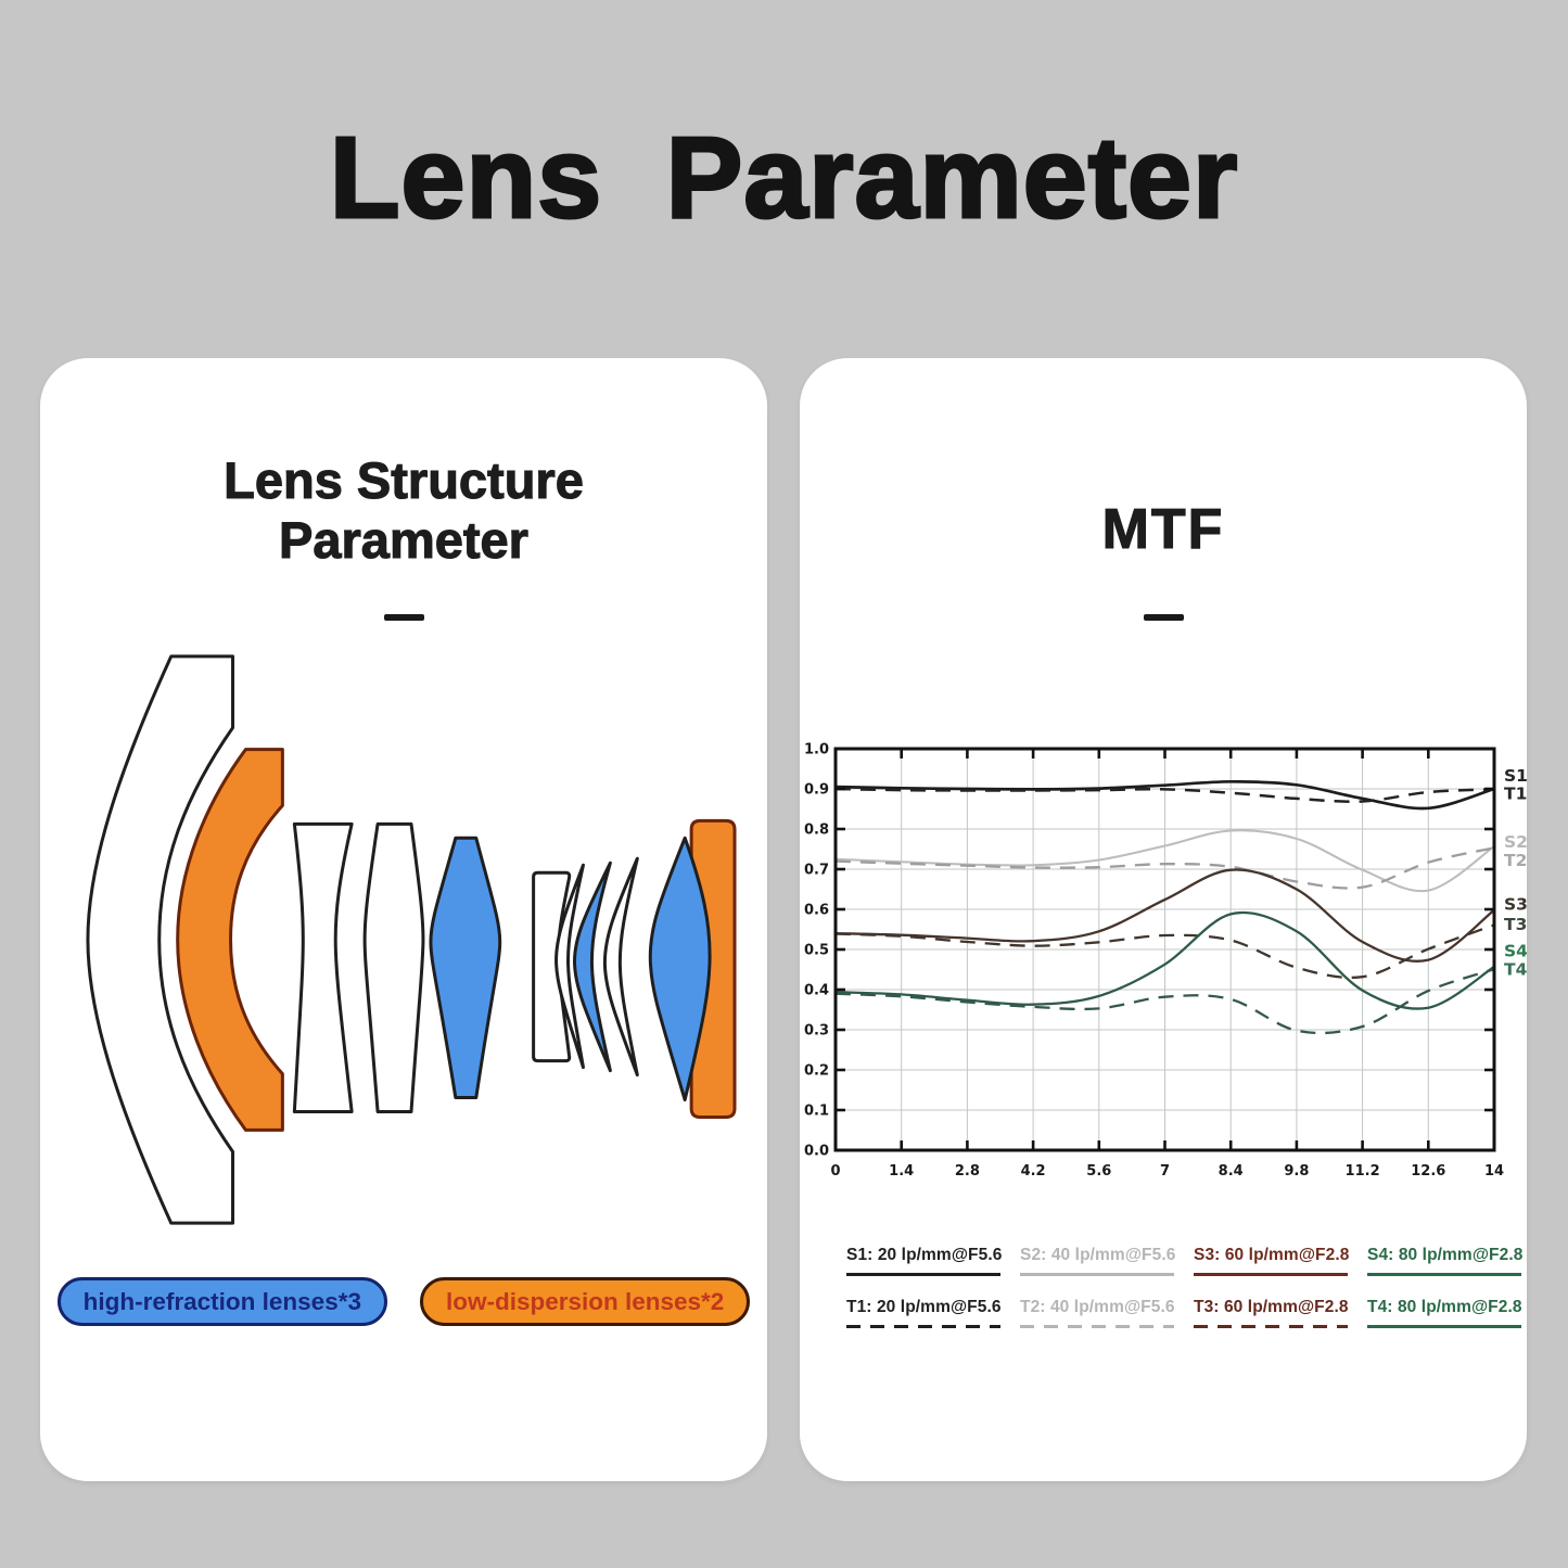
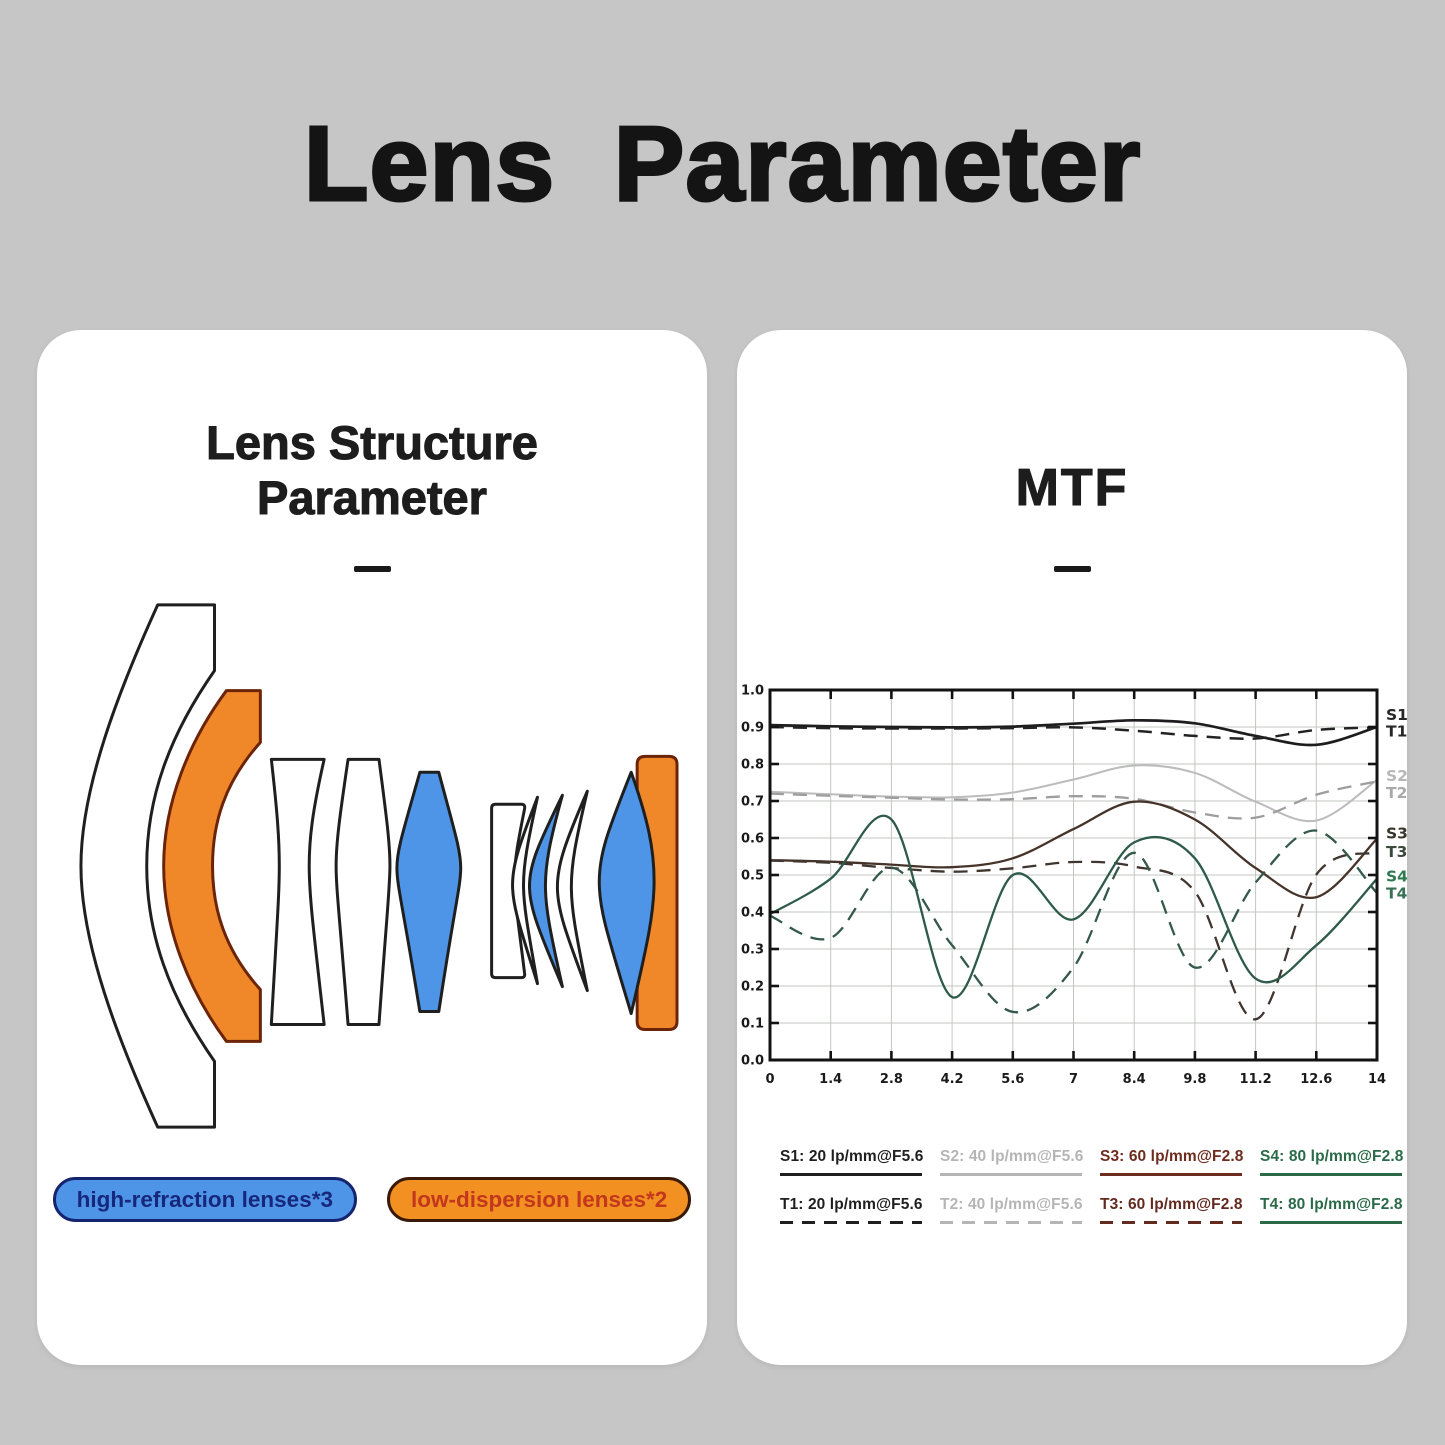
S4/1.4: 0.39 -> 0.49
T4/1.4: 0.38 -> 0.33
S4/2.8: 0.37 -> 0.65
T4/2.8: 0.37 -> 0.52
S4/4.2: 0.36 -> 0.17
T4/4.2: 0.36 -> 0.31
S4/5.6: 0.38 -> 0.50
T4/5.6: 0.35 -> 0.13
S4/7: 0.46 -> 0.38
T4/7: 0.38 -> 0.25
T4/8.4: 0.38 -> 0.56
T4/9.8: 0.30 -> 0.25
T3/11.2: 0.43 -> 0.11
S4/11.2: 0.40 -> 0.22
T4/11.2: 0.31 -> 0.48
S3/12.6: 0.47 -> 0.44
S4/12.6: 0.35 -> 0.31
T4/12.6: 0.40 -> 0.62
S4/14: 0.46 -> 0.49
